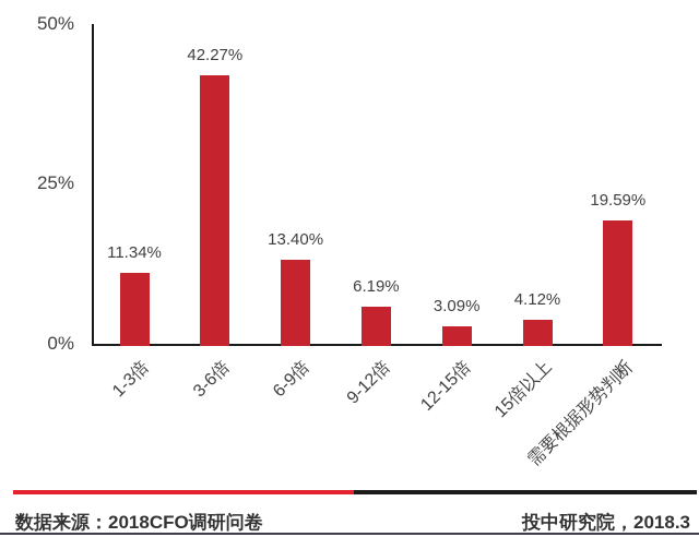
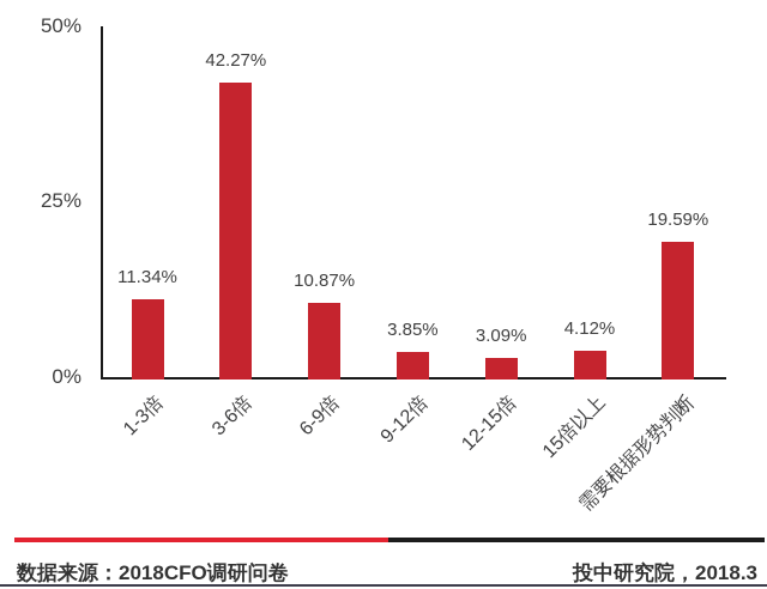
6-9倍: 13.40% -> 10.87%
9-12倍: 6.19% -> 3.85%
